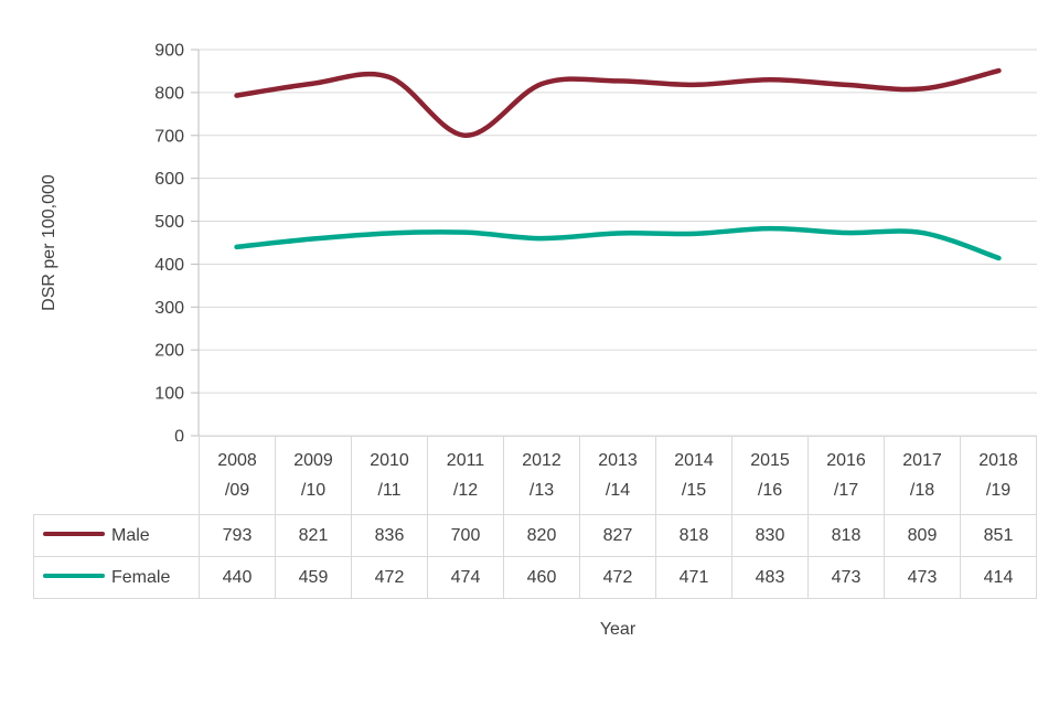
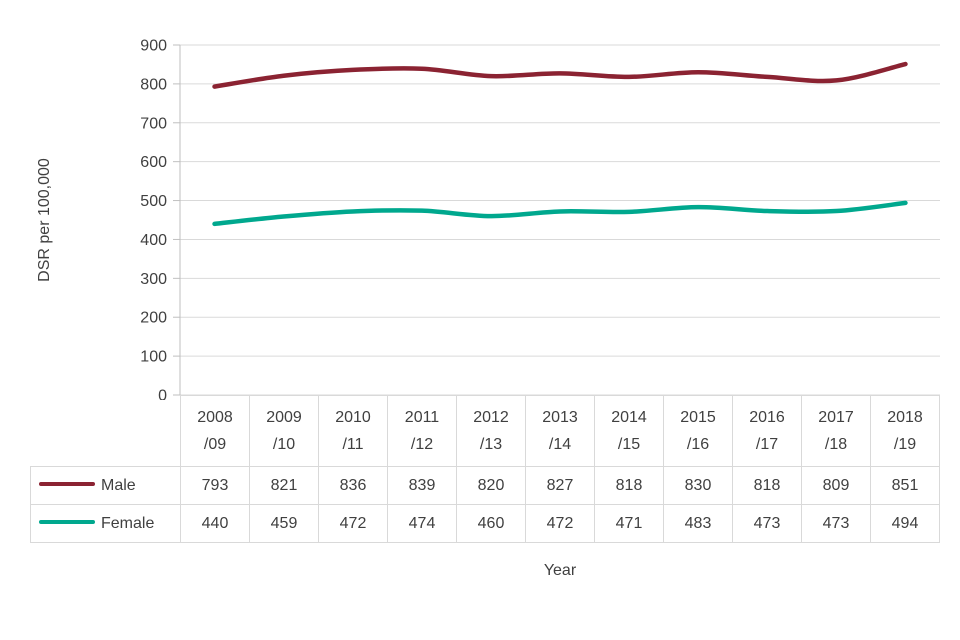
Male/2011/12: 700 -> 839
Female/2018/19: 414 -> 494
